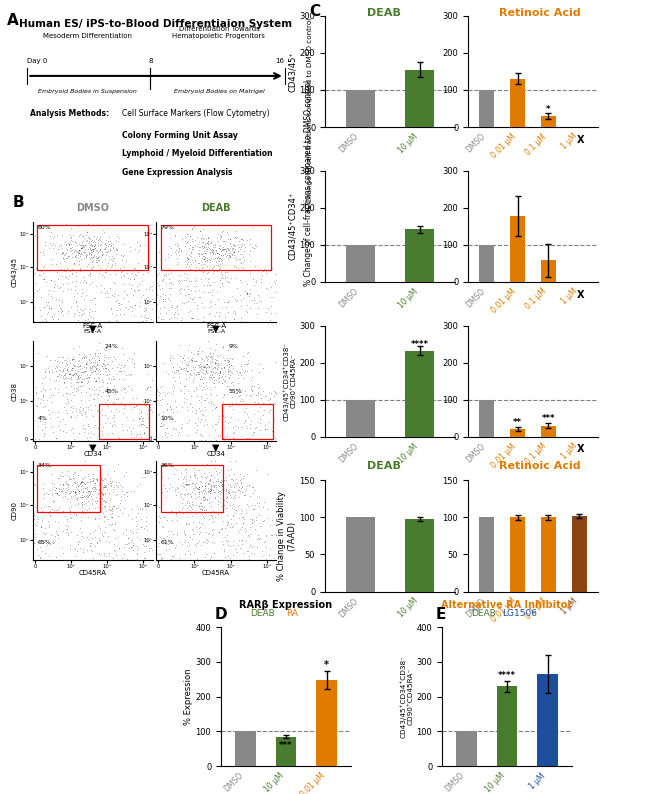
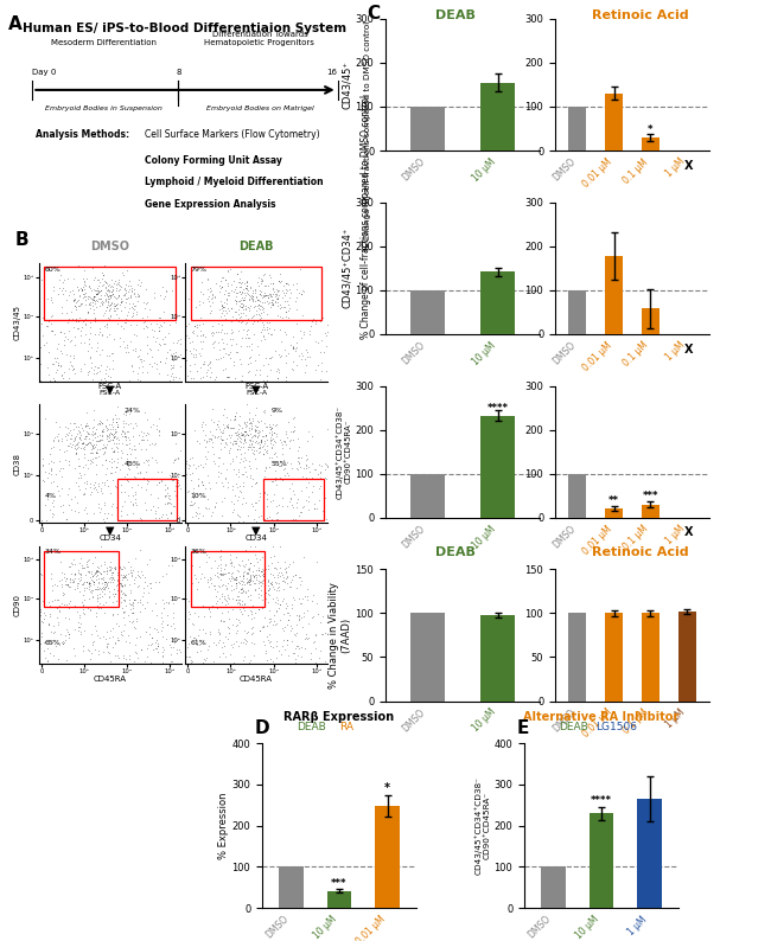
RARβ Expression/10 μM: 85 -> 42
